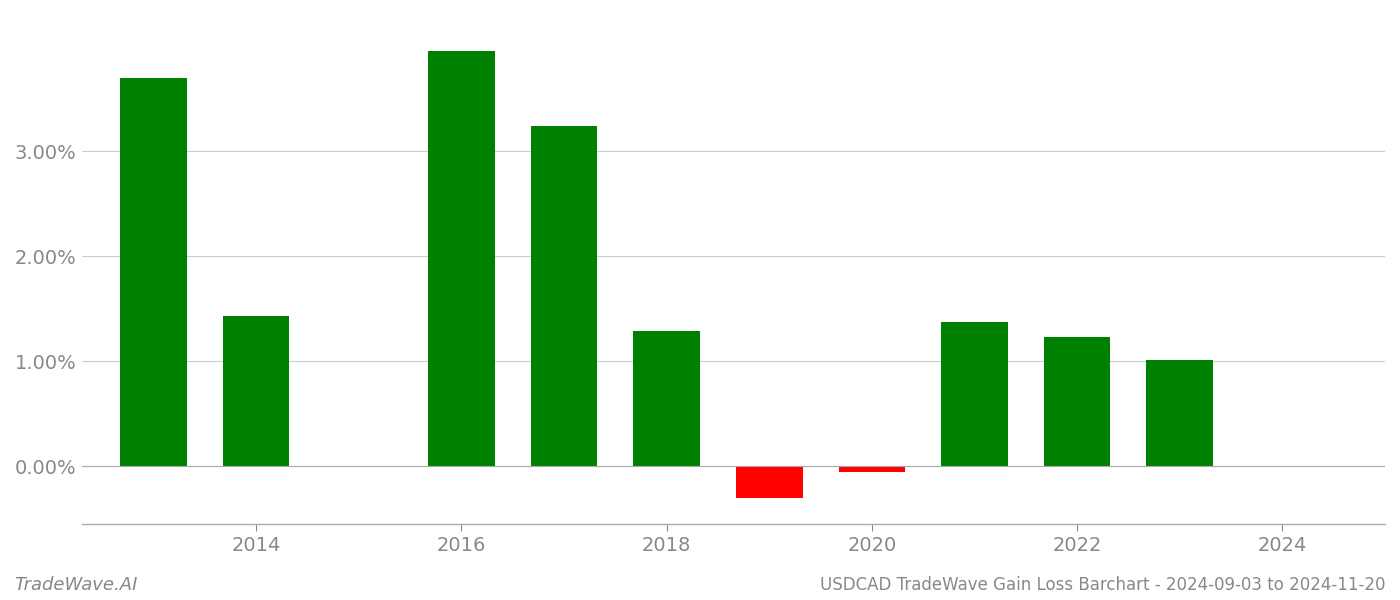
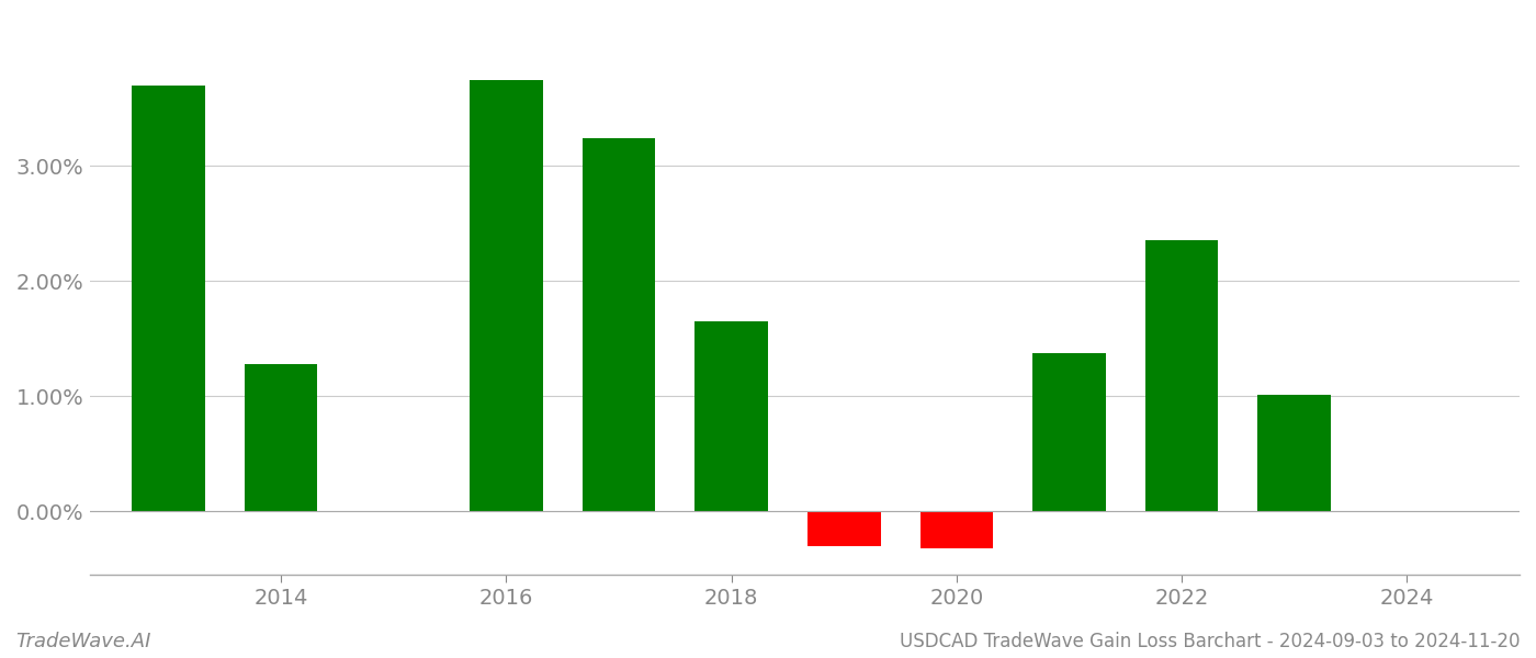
2014: 1.43% -> 1.28%
2016: 3.96% -> 3.75%
2018: 1.29% -> 1.65%
2020: -0.05% -> -0.32%
2022: 1.23% -> 2.36%
